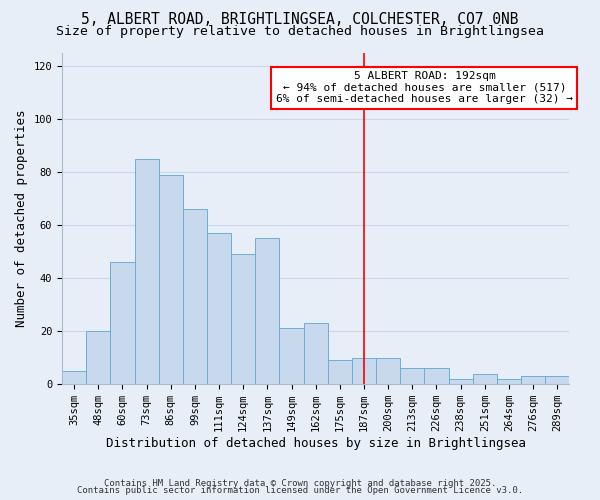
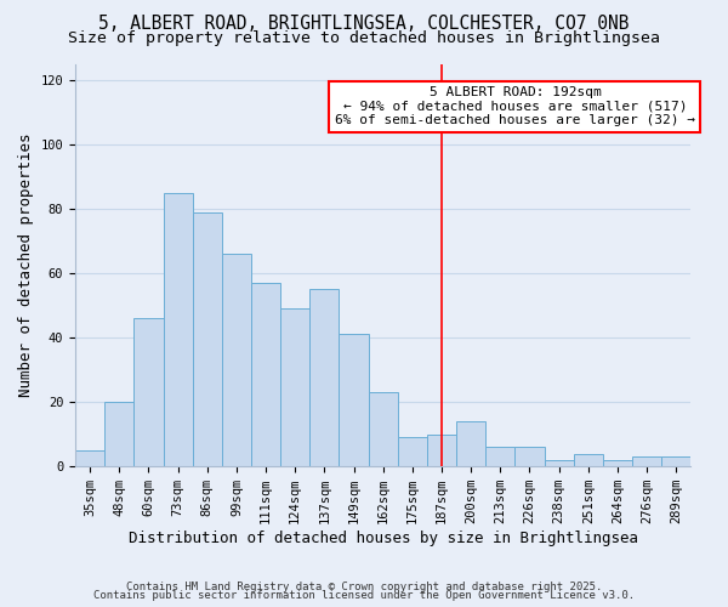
149sqm: 21 -> 41
200sqm: 10 -> 14
